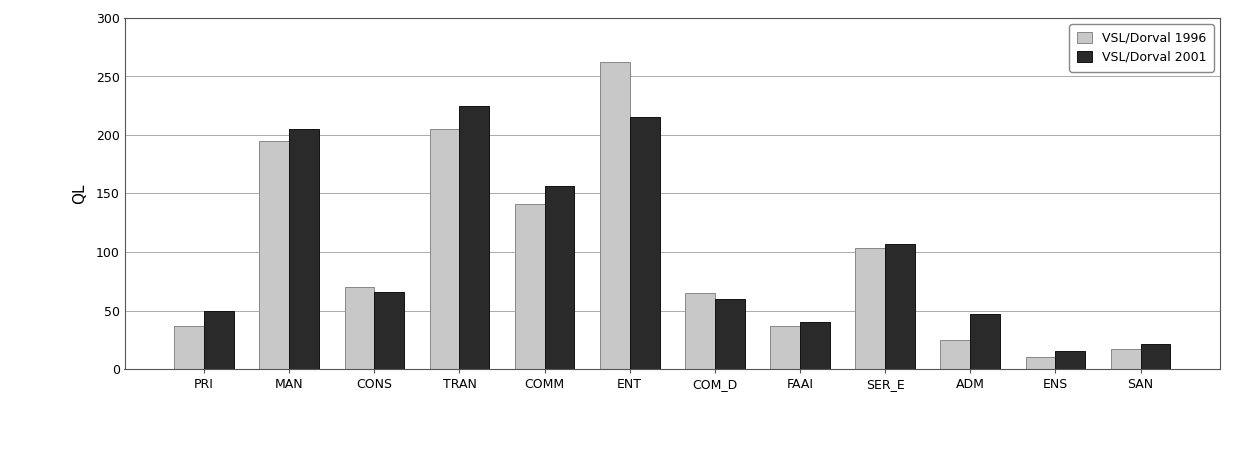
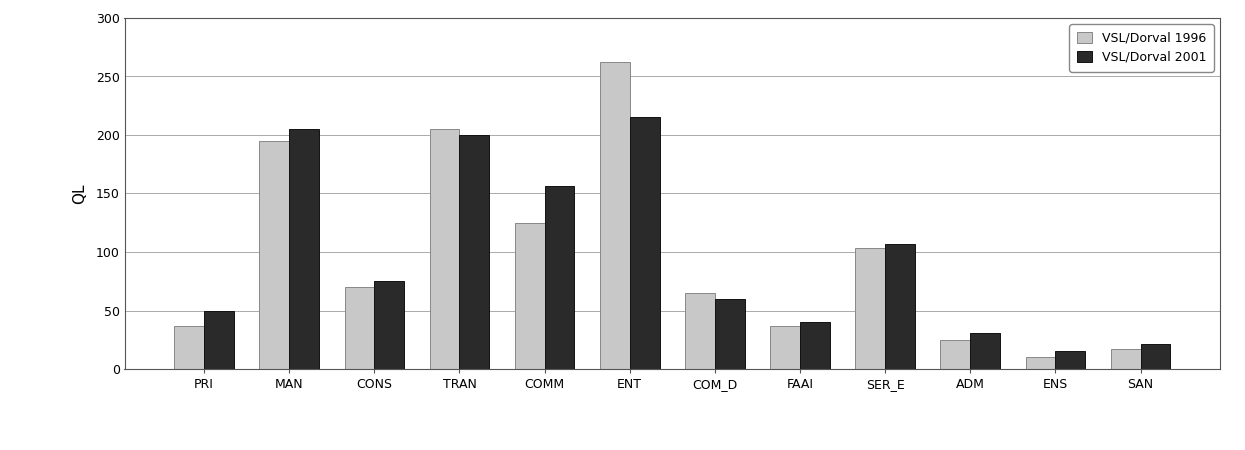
VSL/Dorval 2001/CONS: 66 -> 75
VSL/Dorval 2001/TRAN: 225 -> 200
VSL/Dorval 1996/COMM: 141 -> 125
VSL/Dorval 2001/ADM: 47 -> 31
